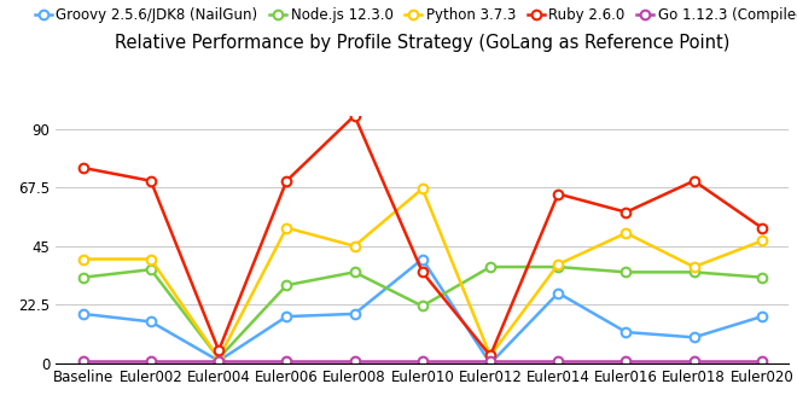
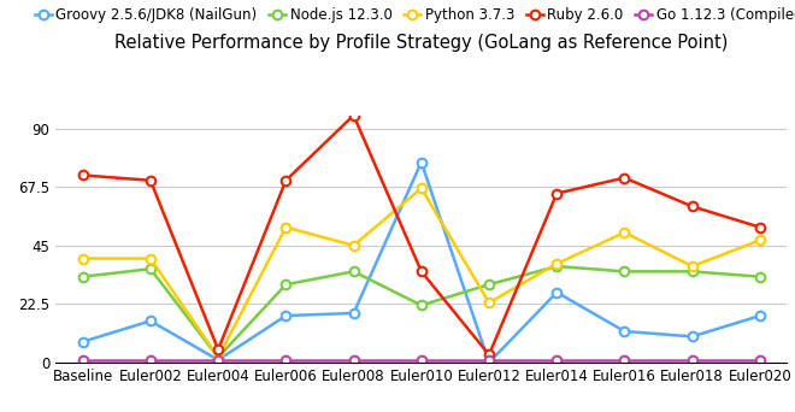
Groovy 2.5.6/JDK8 (NailGun)/Baseline: 19 -> 8
Ruby 2.6.0/Baseline: 75 -> 72
Groovy 2.5.6/JDK8 (NailGun)/Euler010: 40 -> 77
Node.js 12.3.0/Euler012: 37 -> 30
Python 3.7.3/Euler012: 3 -> 23
Ruby 2.6.0/Euler016: 58 -> 71
Ruby 2.6.0/Euler018: 70 -> 60
